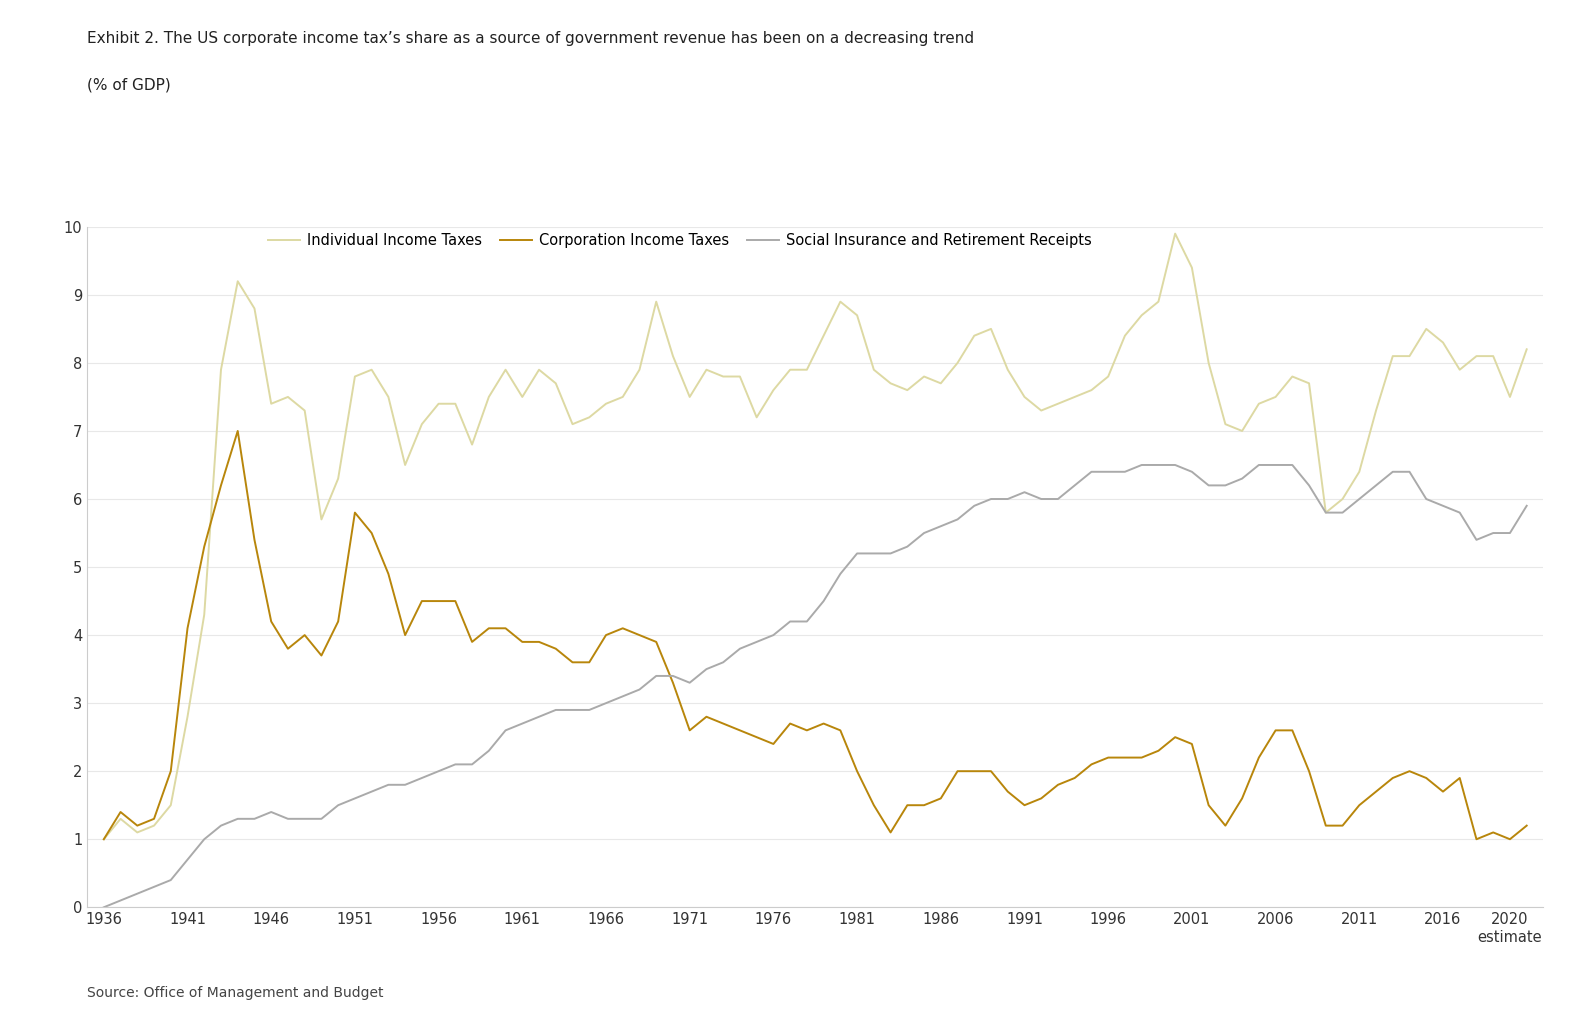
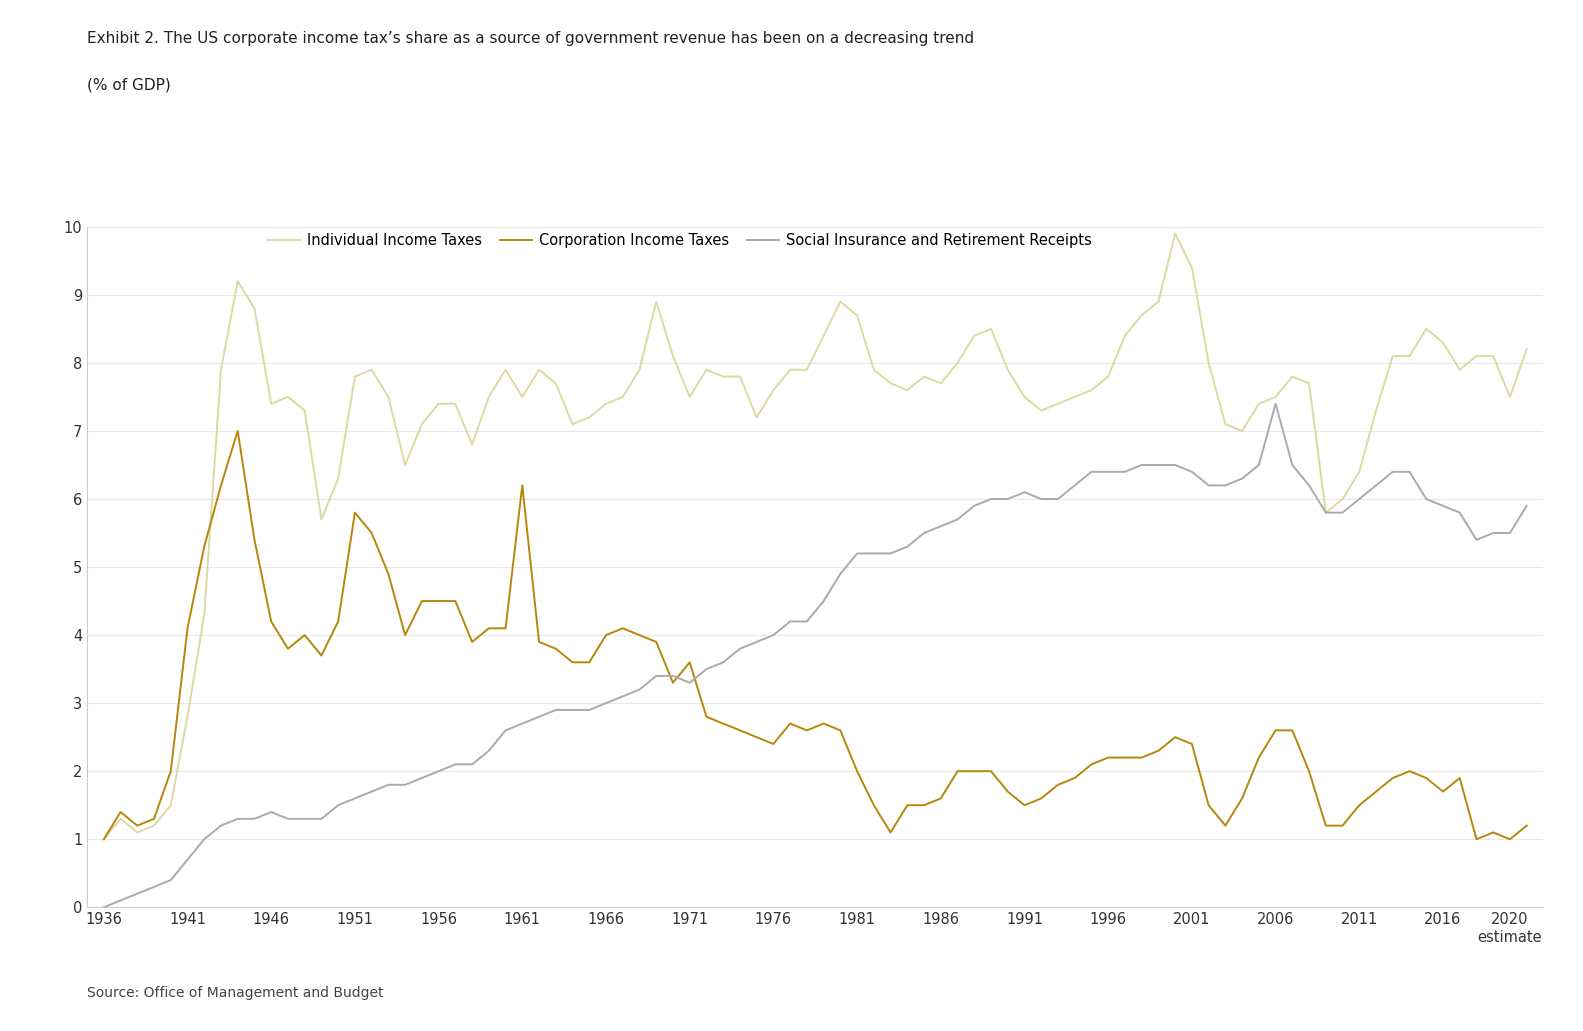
Corporation Income Taxes/1961: 3.9 -> 6.2
Corporation Income Taxes/1971: 2.6 -> 3.6
Social Insurance and Retirement Receipts/2006: 6.5 -> 7.4
